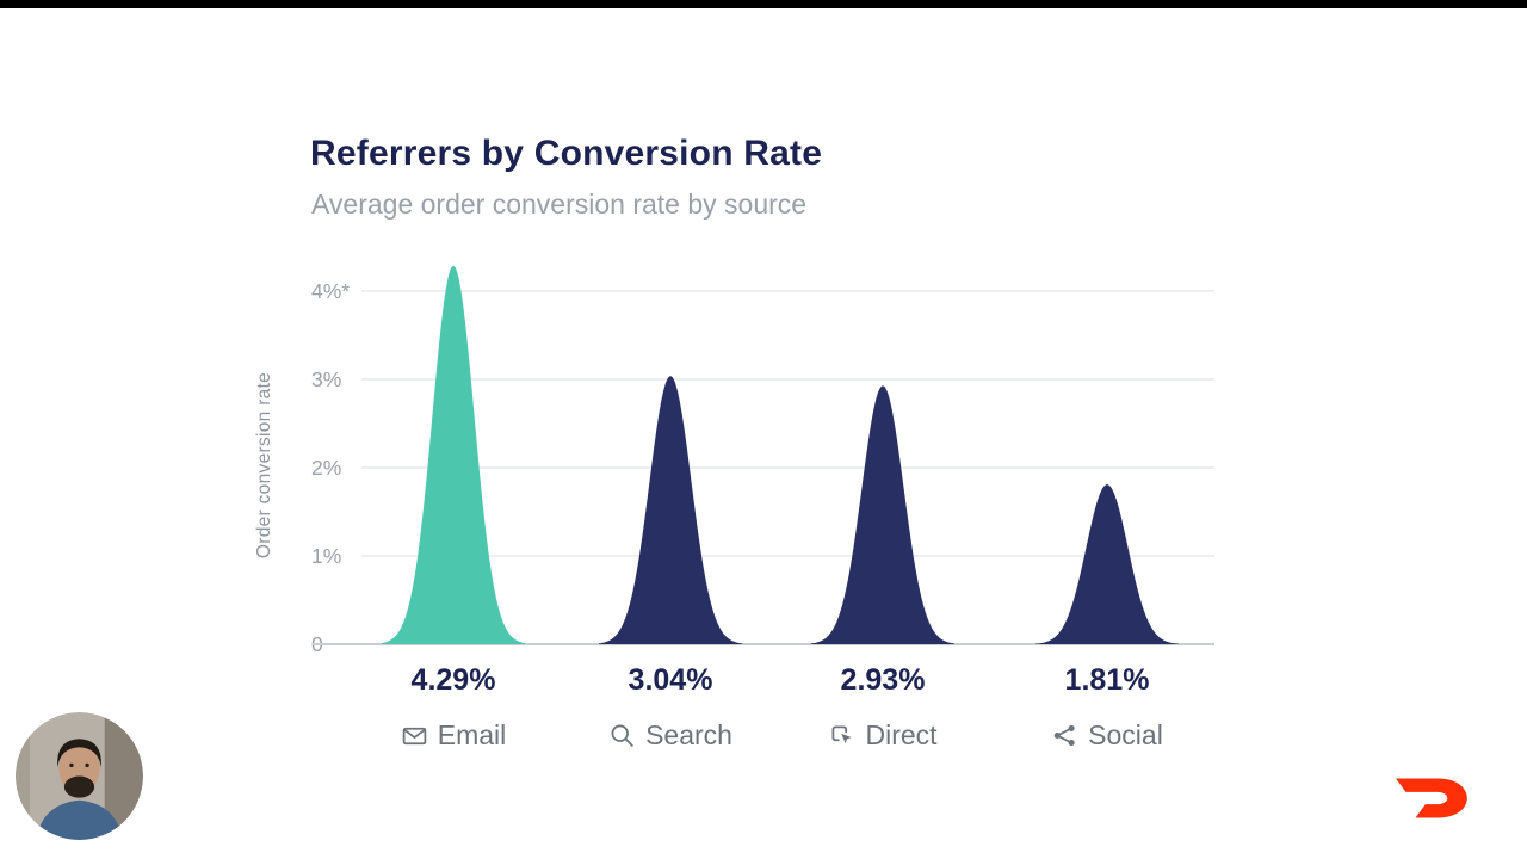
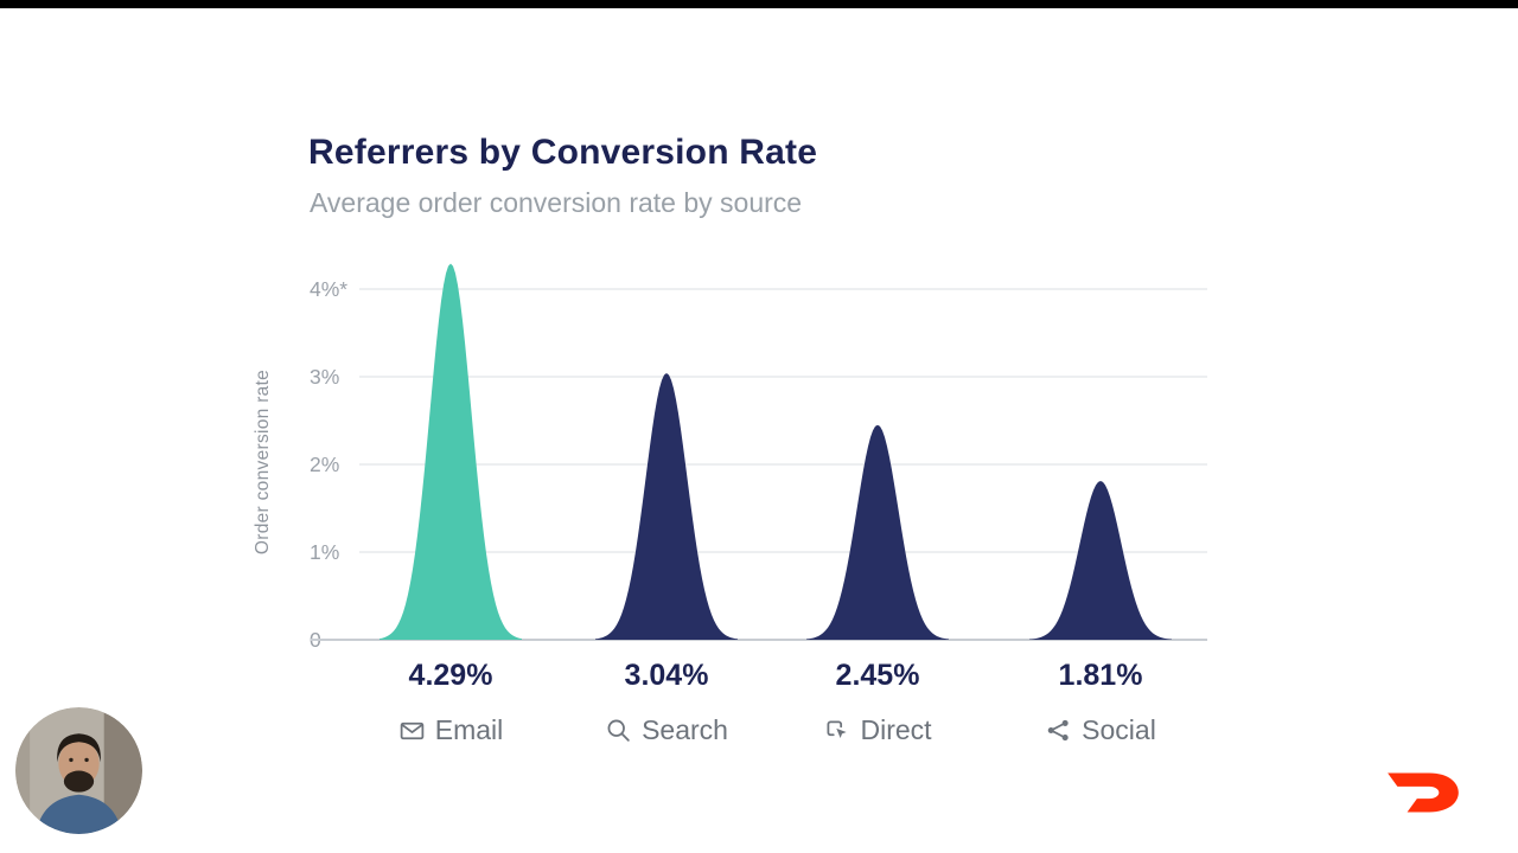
Direct: 2.93% -> 2.45%
